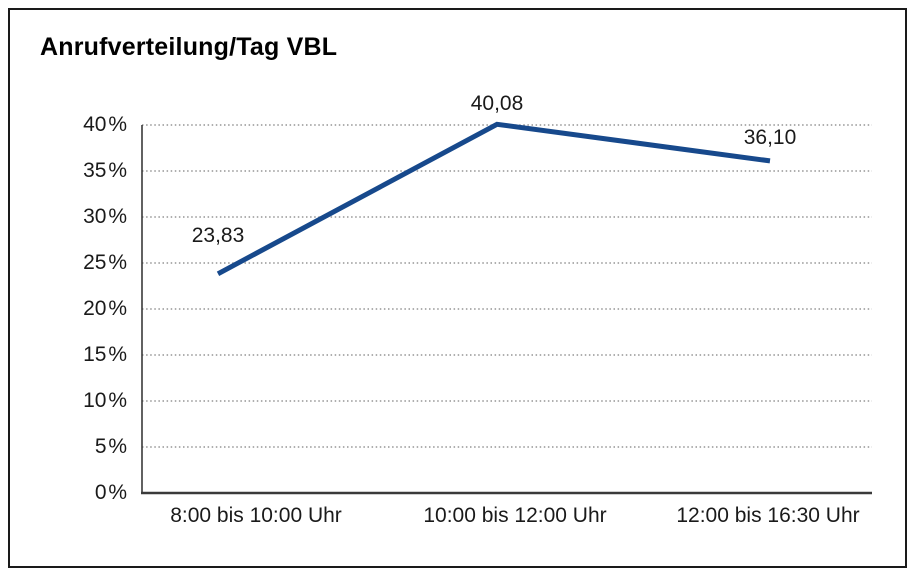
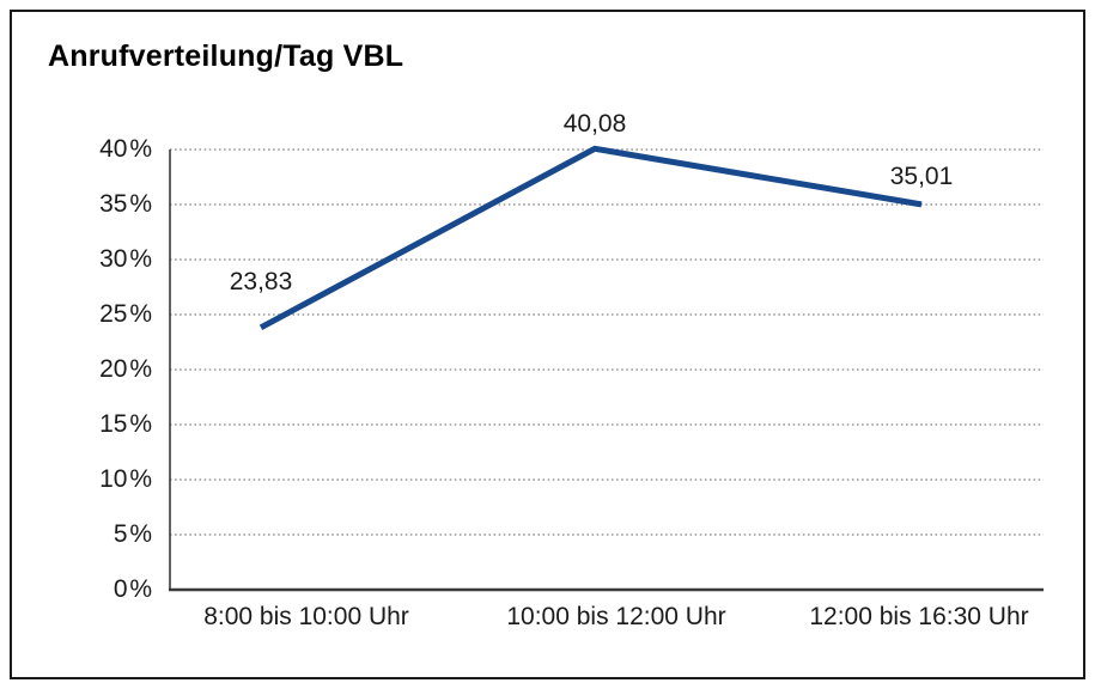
12:00 bis 16:30 Uhr: 36,10 -> 35,01
